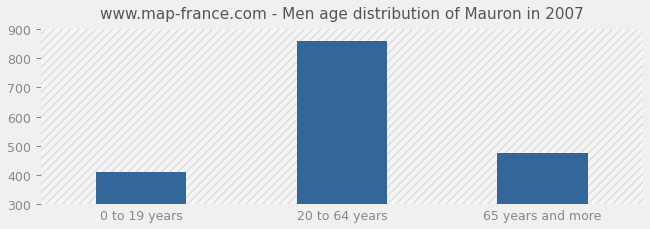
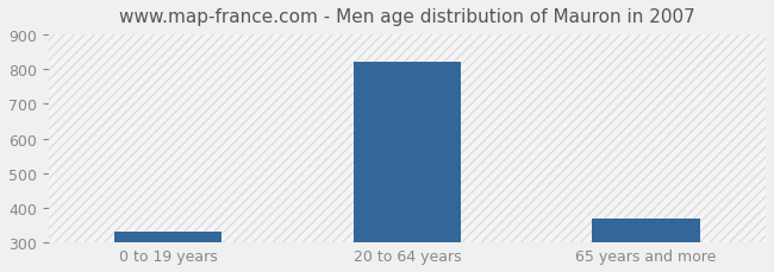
0 to 19 years: 410 -> 332
20 to 64 years: 860 -> 822
65 years and more: 475 -> 370
